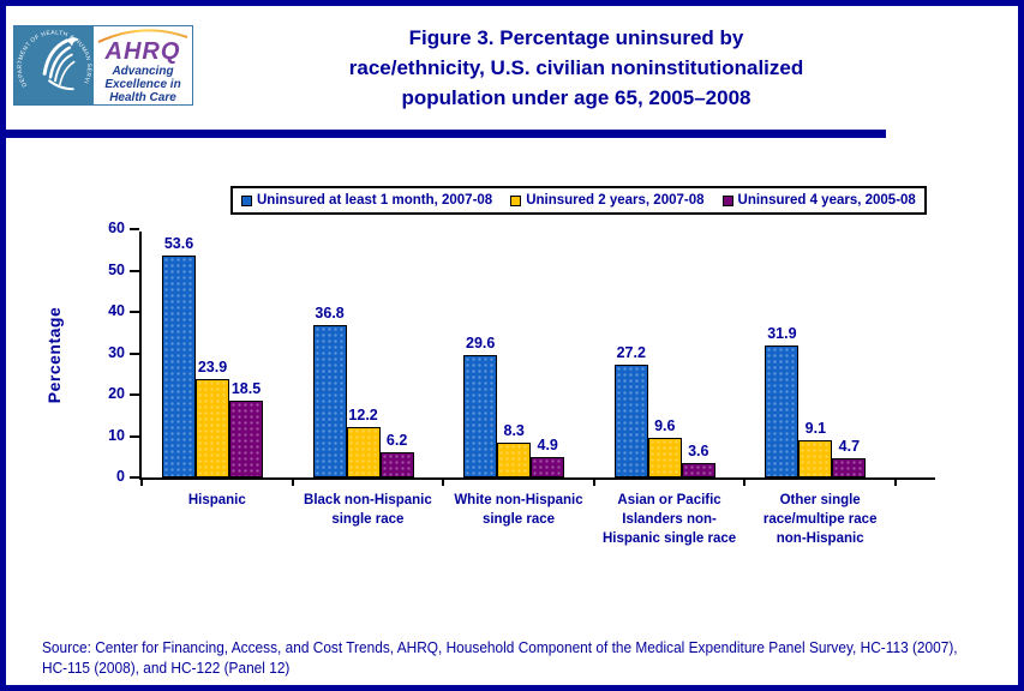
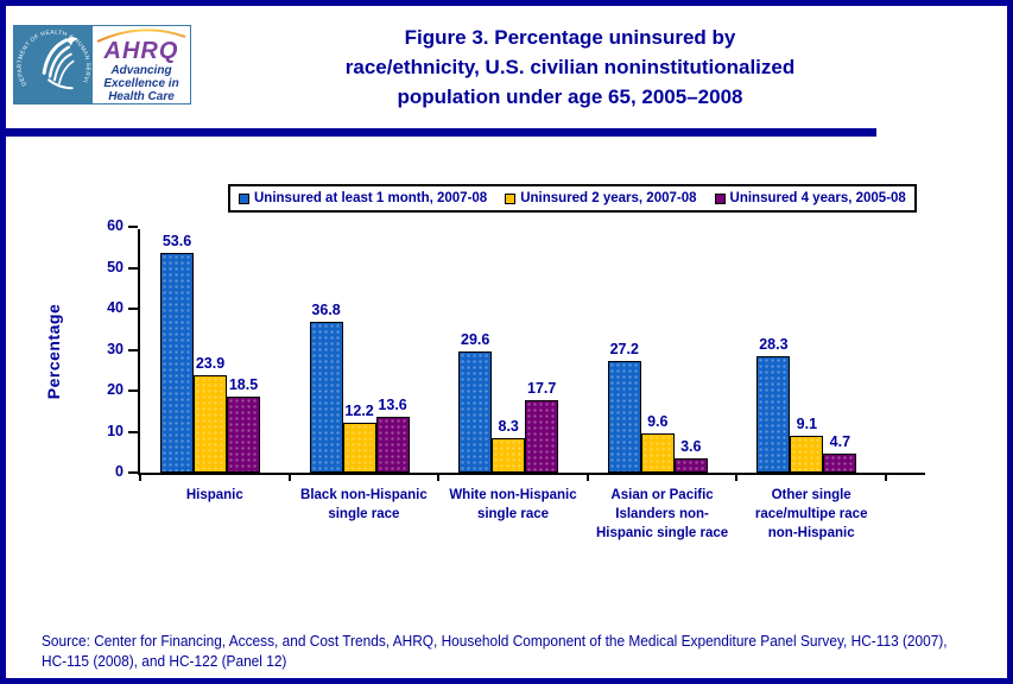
Uninsured 4 years, 2005-08/Black non-Hispanic single race: 6.2 -> 13.6
Uninsured 4 years, 2005-08/White non-Hispanic single race: 4.9 -> 17.7
Uninsured at least 1 month, 2007-08/Other single race/multipe race non-Hispanic: 31.9 -> 28.3
